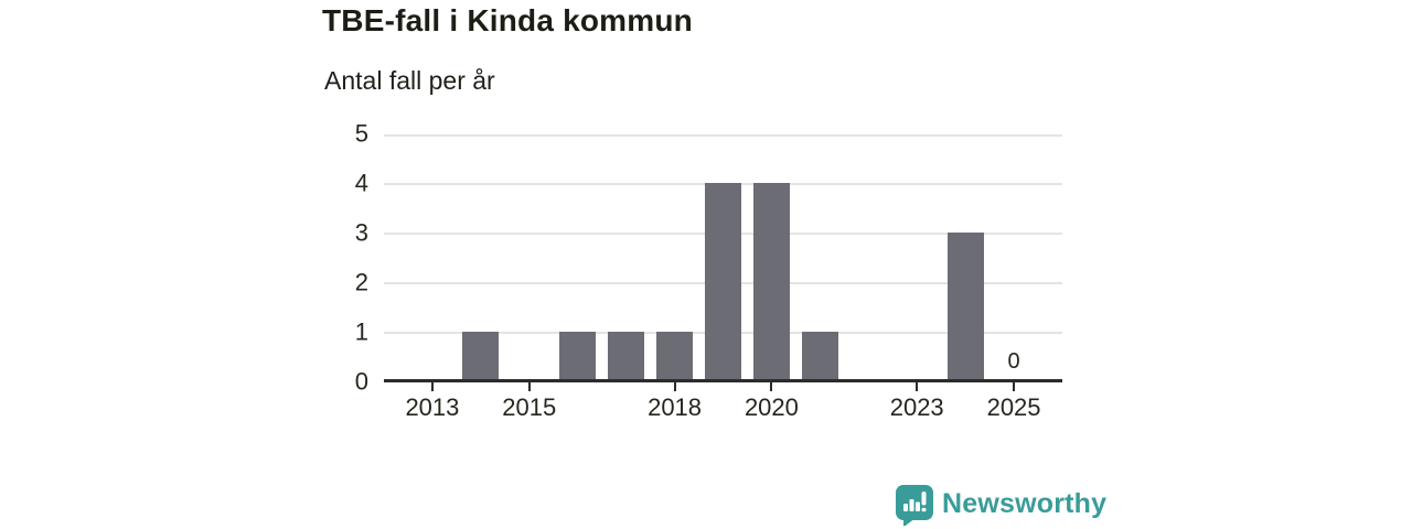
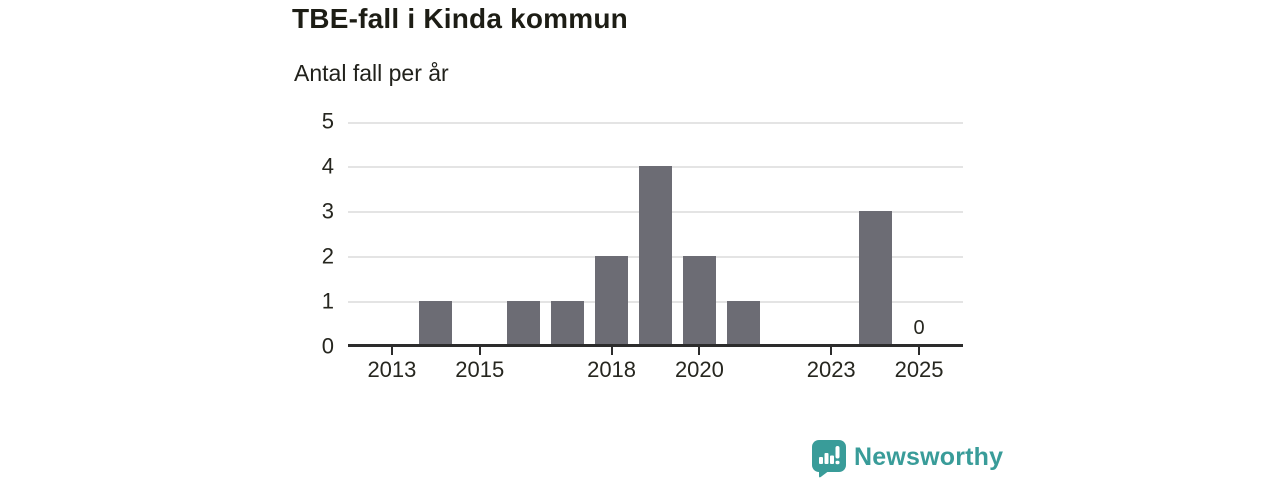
2018: 1 -> 2
2020: 4 -> 2
